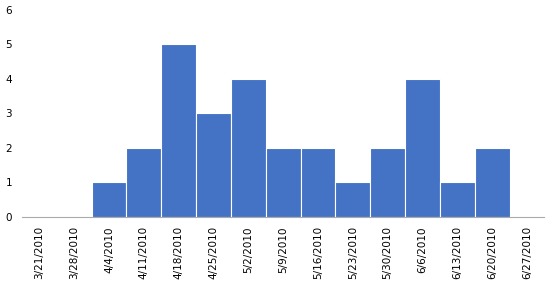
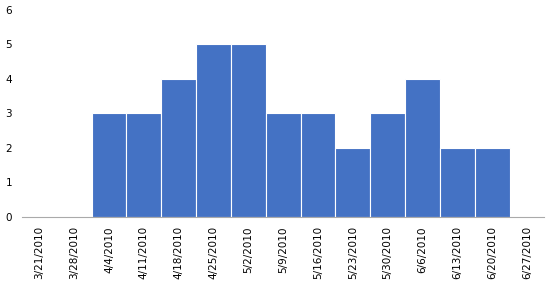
4/4/2010: 1 -> 3
4/11/2010: 2 -> 3
4/18/2010: 5 -> 4
4/25/2010: 3 -> 5
5/2/2010: 4 -> 5
5/9/2010: 2 -> 3
5/16/2010: 2 -> 3
5/23/2010: 1 -> 2
5/30/2010: 2 -> 3
6/13/2010: 1 -> 2
